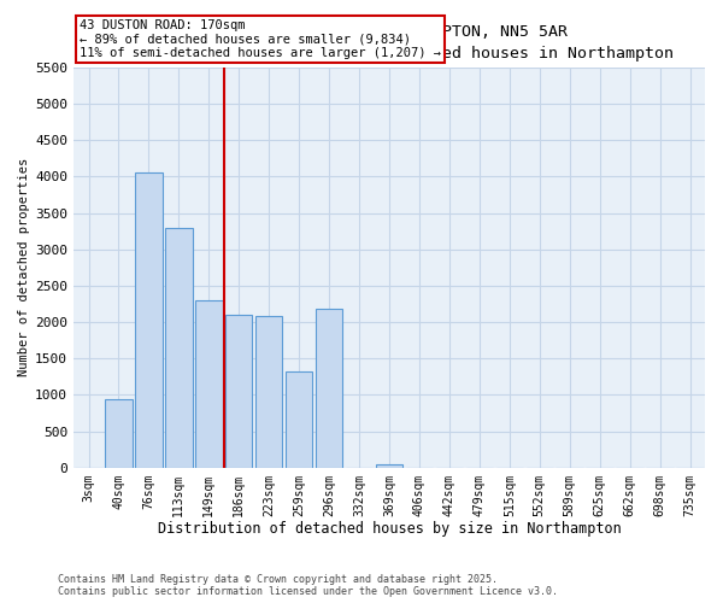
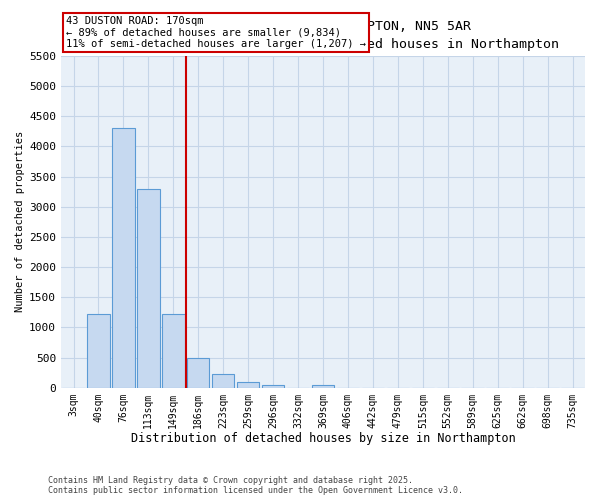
40sqm: 940 -> 1220
76sqm: 4060 -> 4300
149sqm: 2300 -> 1220
186sqm: 2100 -> 500
223sqm: 2080 -> 220
259sqm: 1320 -> 90
296sqm: 2180 -> 40
